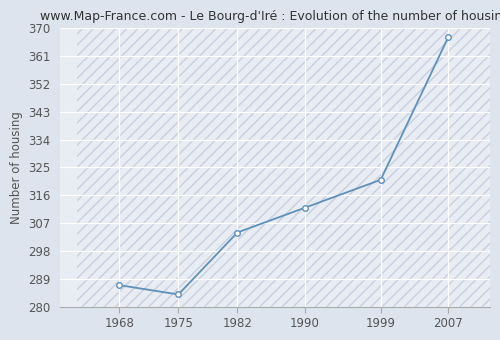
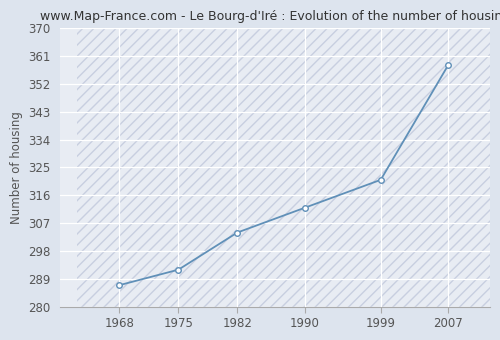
1975: 284 -> 292
2007: 367 -> 358
